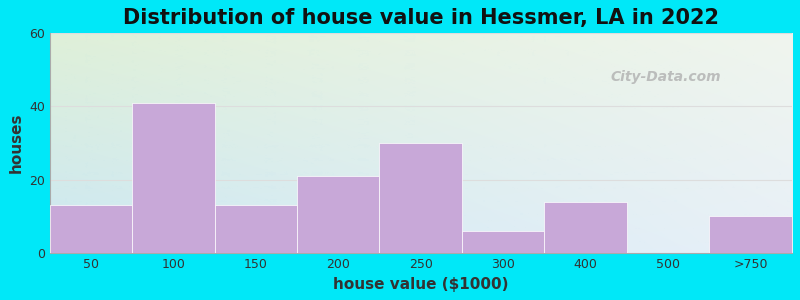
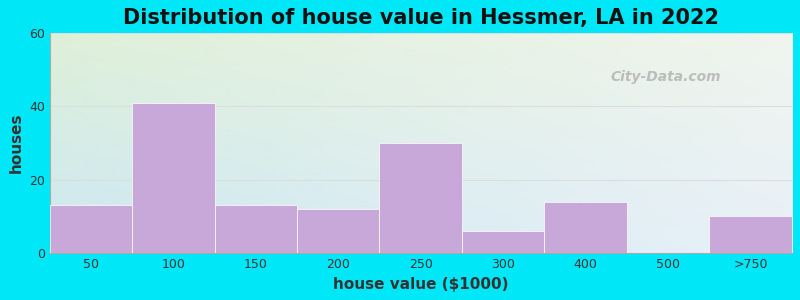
200: 21 -> 12
